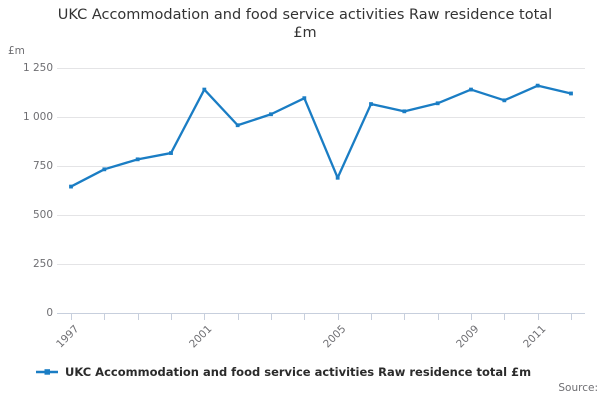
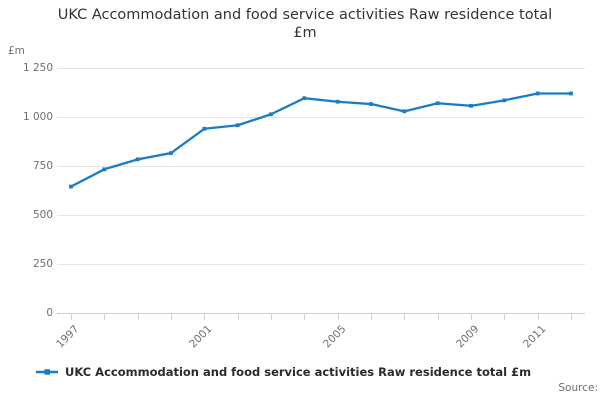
2001: 1140 -> 940
2005: 690 -> 1080
2009: 1140 -> 1060
2011: 1160 -> 1120
